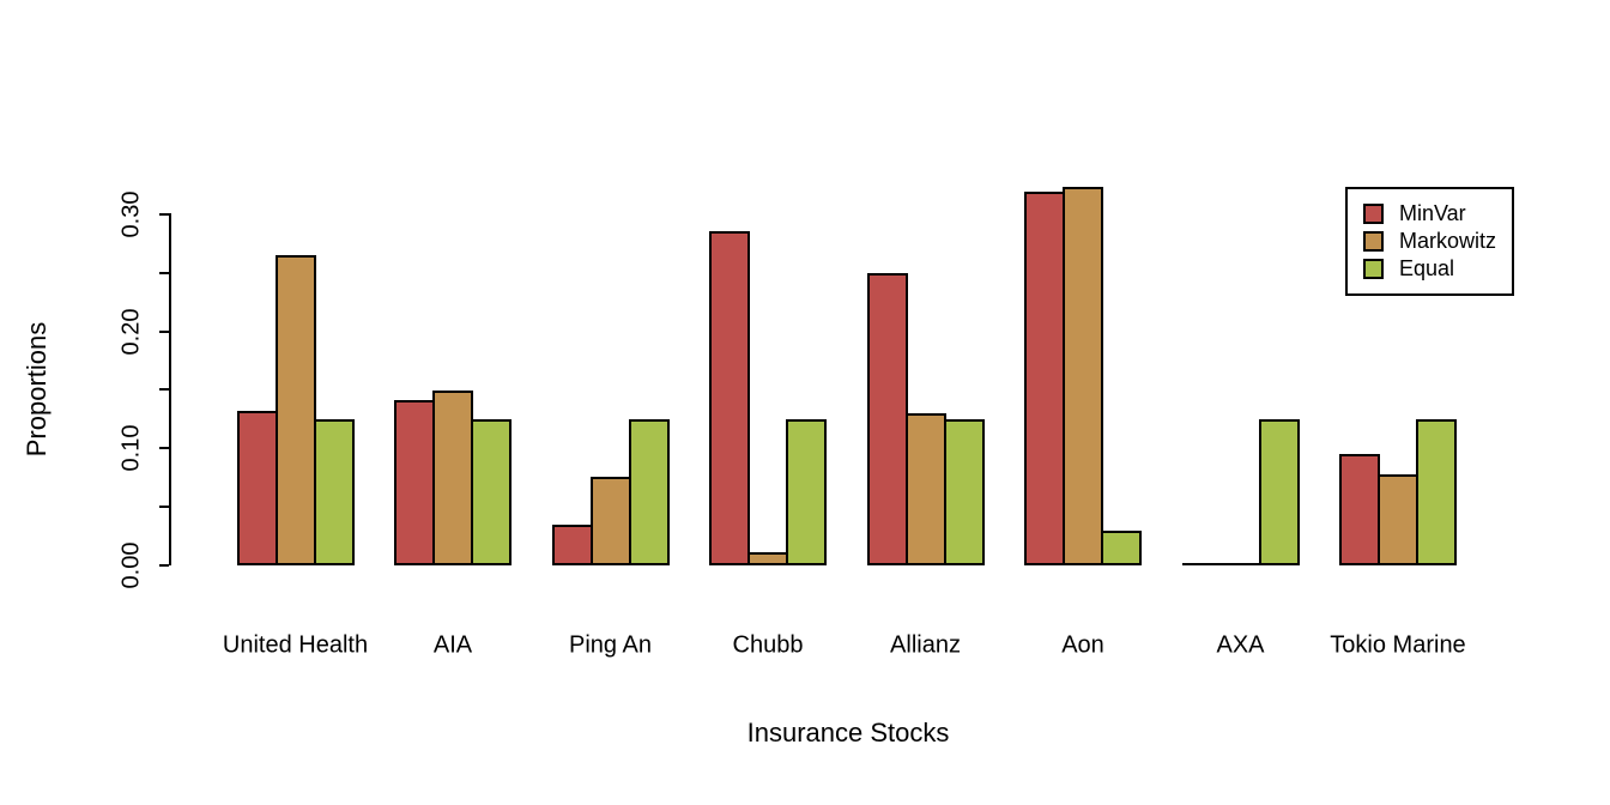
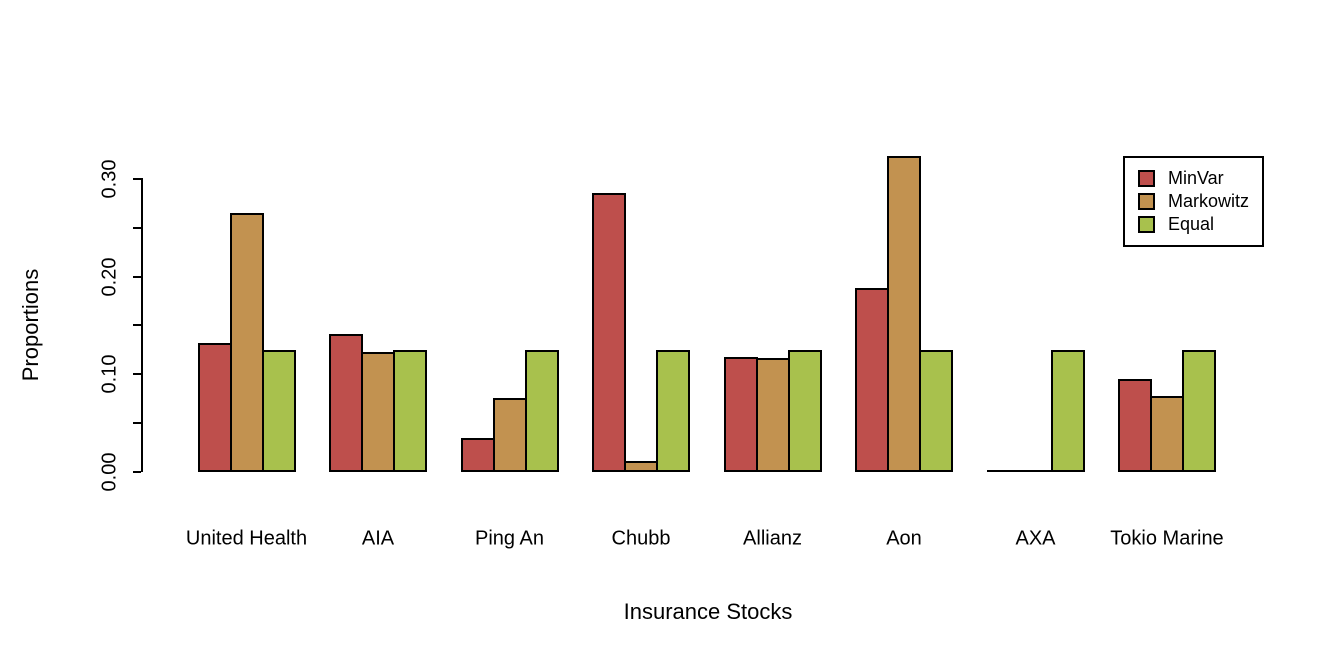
Markowitz/AIA: 0.15 -> 0.12
MinVar/Allianz: 0.25 -> 0.12
Markowitz/Allianz: 0.13 -> 0.12
MinVar/Aon: 0.32 -> 0.19
Equal/Aon: 0.03 -> 0.12
